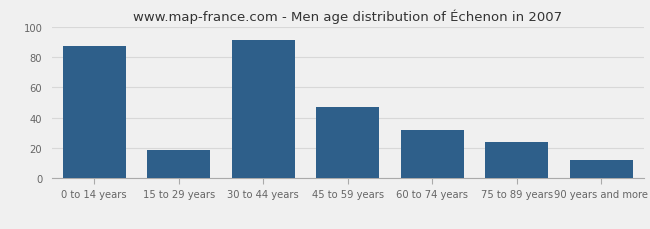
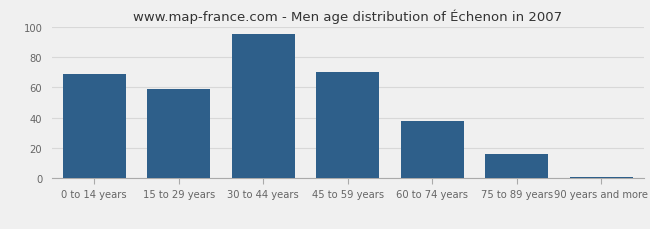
0 to 14 years: 87 -> 69
15 to 29 years: 19 -> 59
30 to 44 years: 91 -> 95
45 to 59 years: 47 -> 70
60 to 74 years: 32 -> 38
75 to 89 years: 24 -> 16
90 years and more: 12 -> 1
